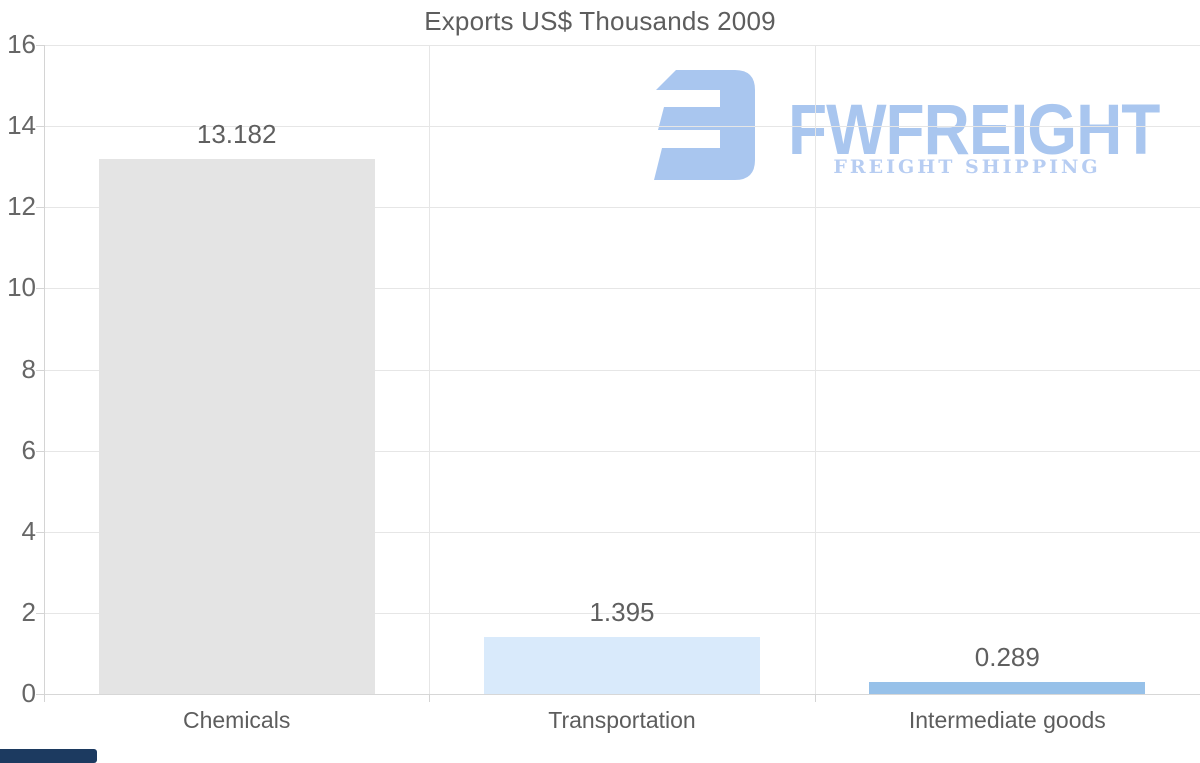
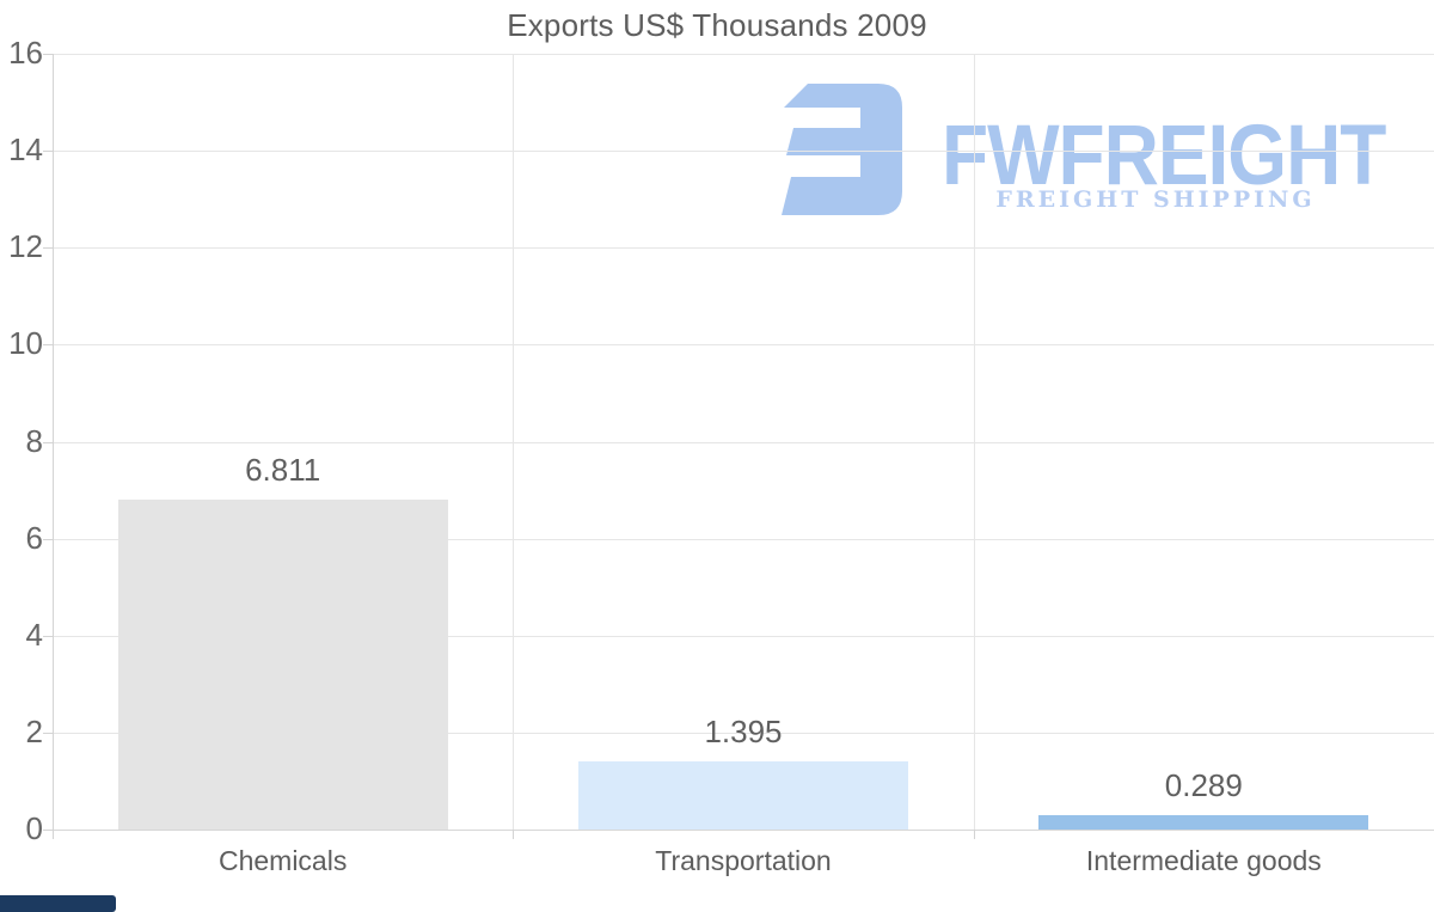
Chemicals: 13.182 -> 6.811
